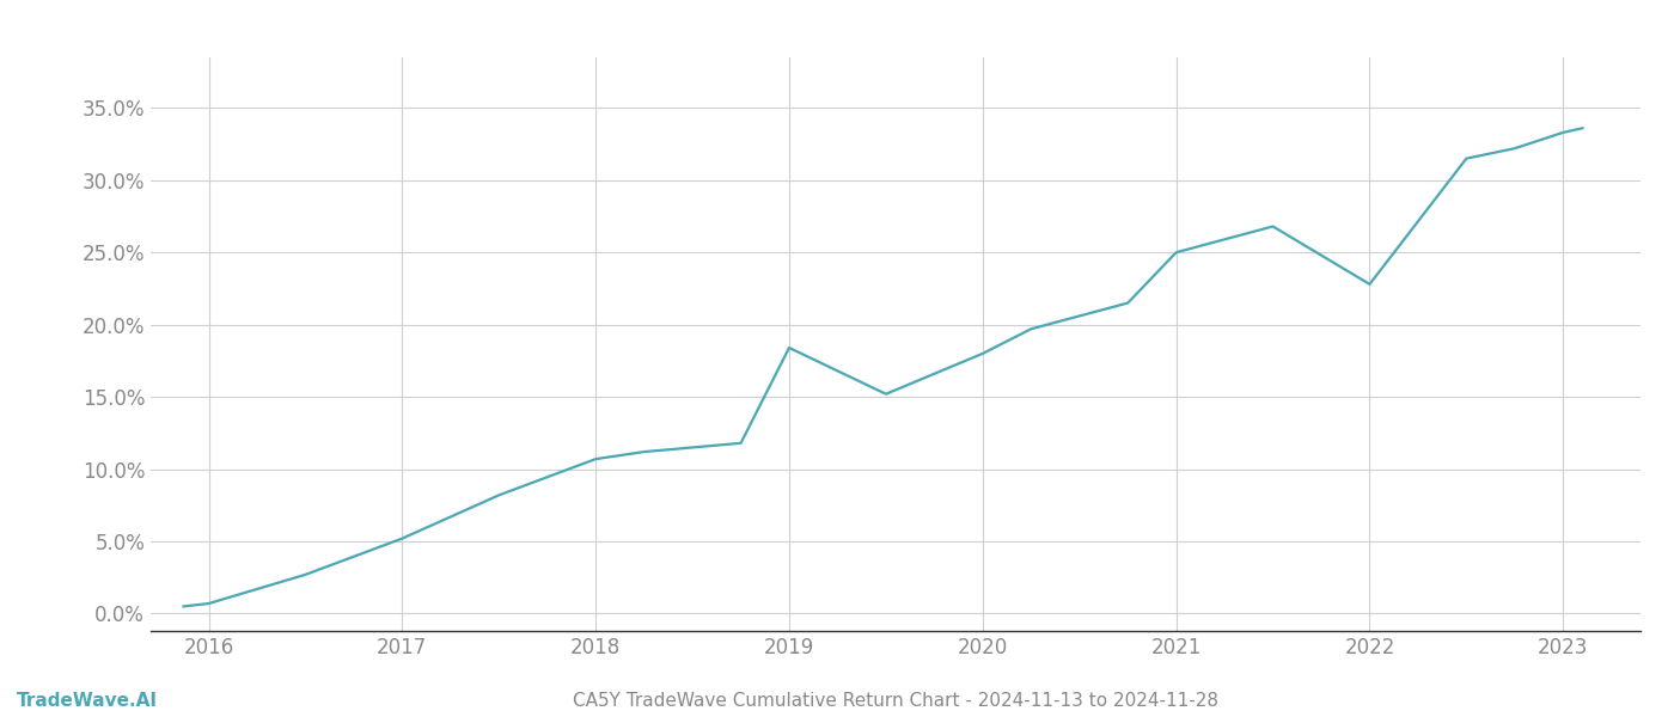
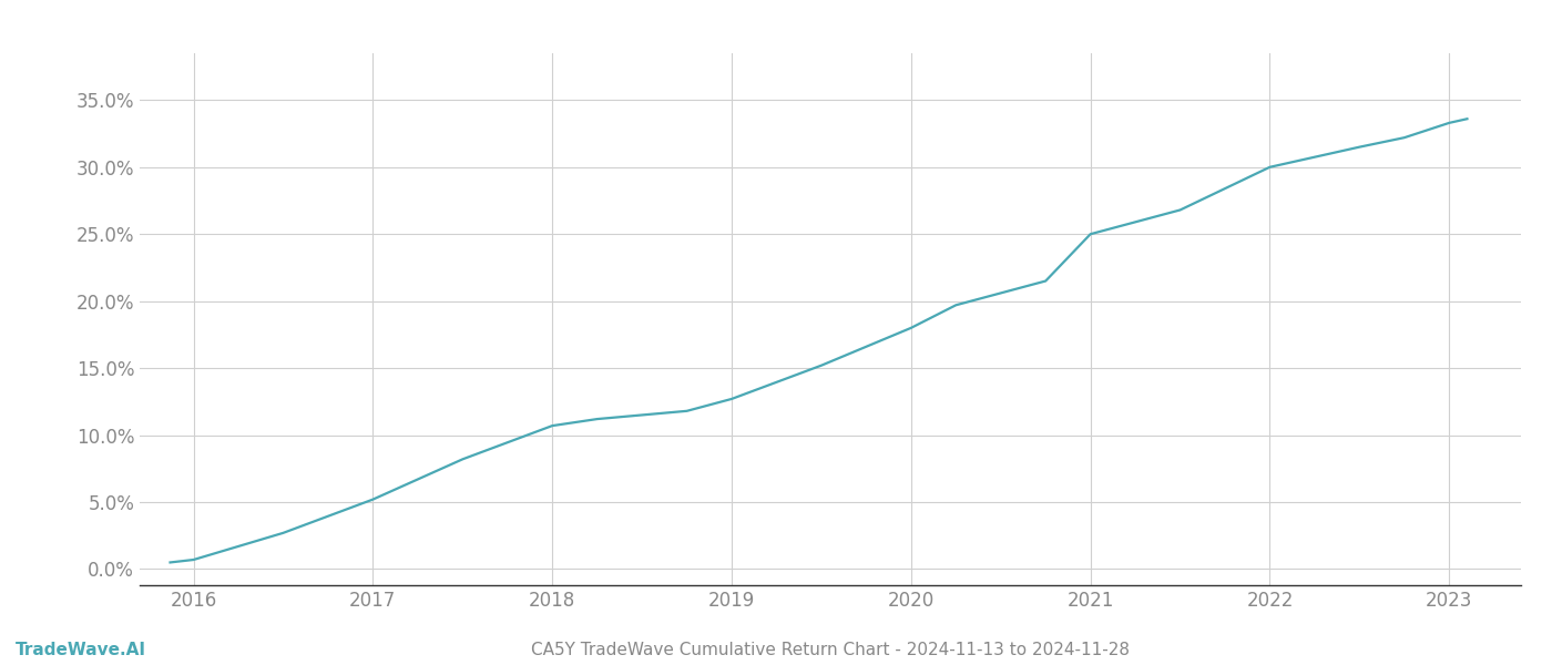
2019: 18.4% -> 12.7%
2022: 22.8% -> 30.0%
